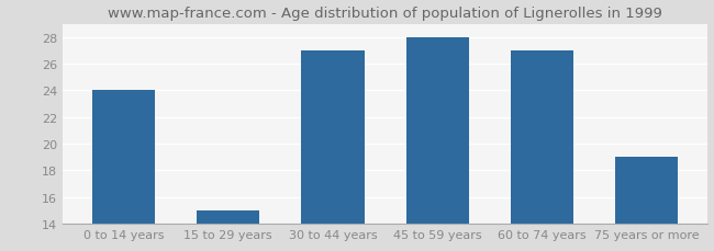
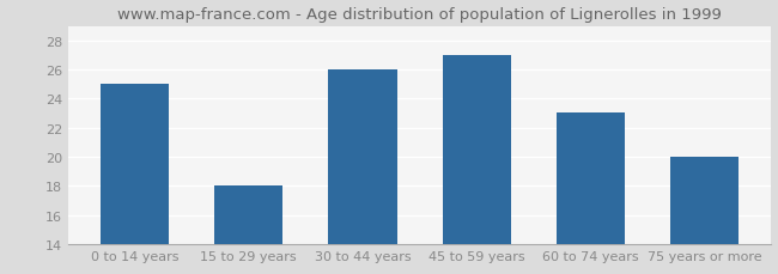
0 to 14 years: 24 -> 25
15 to 29 years: 15 -> 18
30 to 44 years: 27 -> 26
45 to 59 years: 28 -> 27
60 to 74 years: 27 -> 23
75 years or more: 19 -> 20
